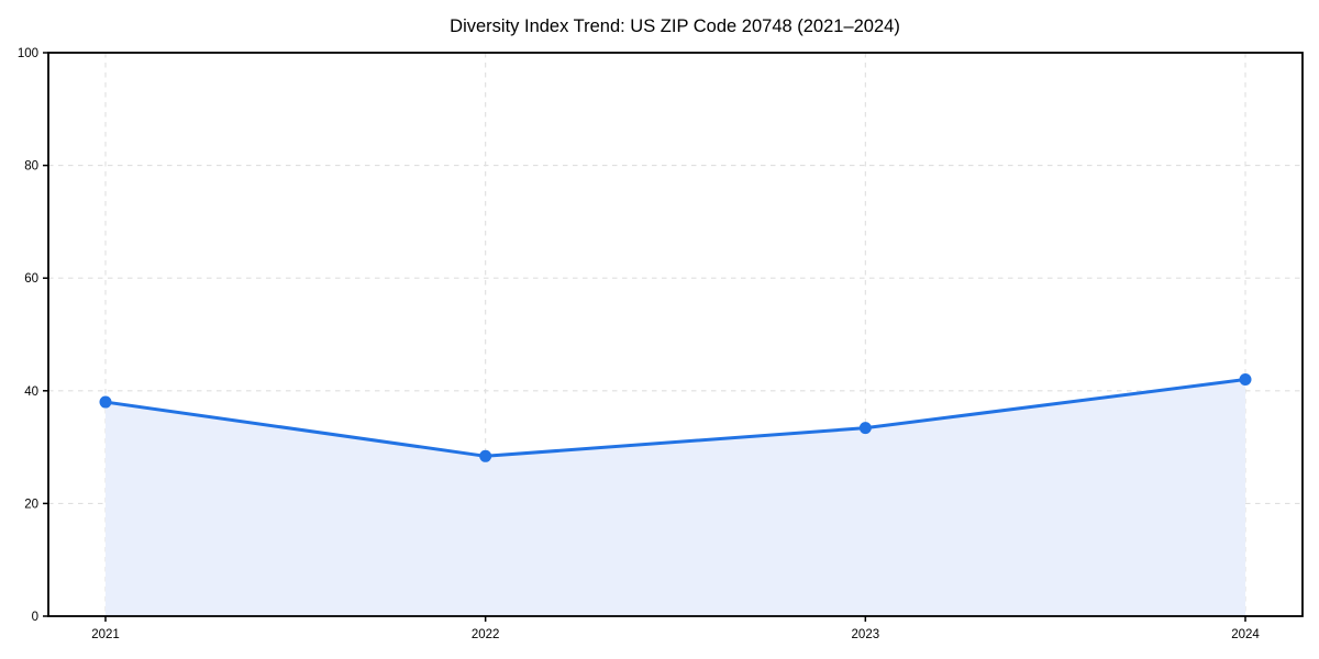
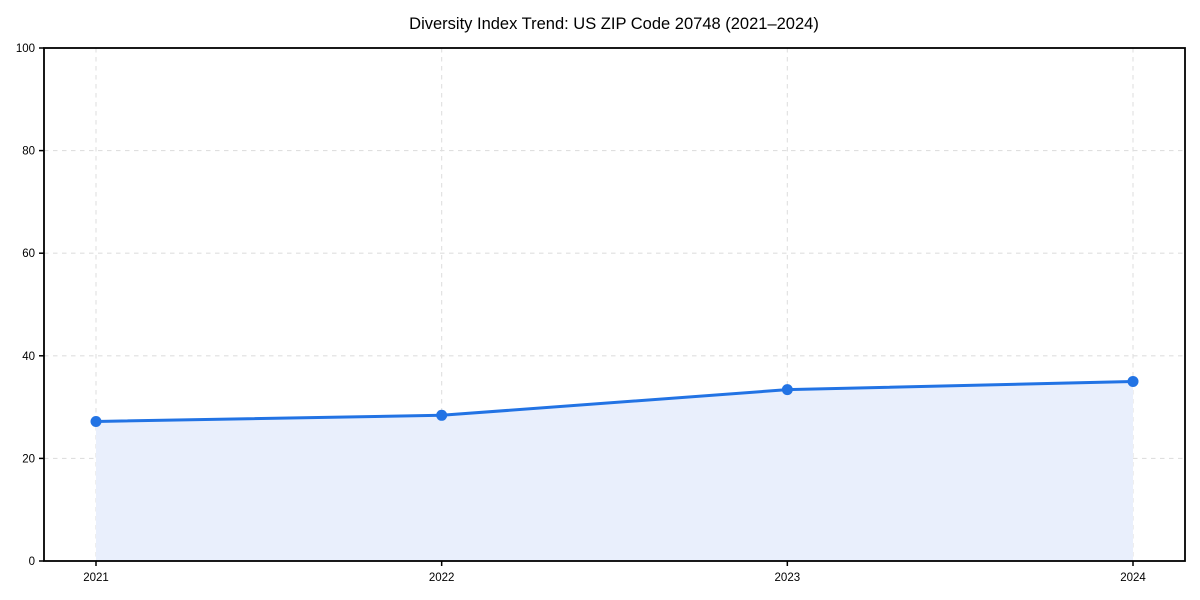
2021: 38 -> 27
2024: 42 -> 35
